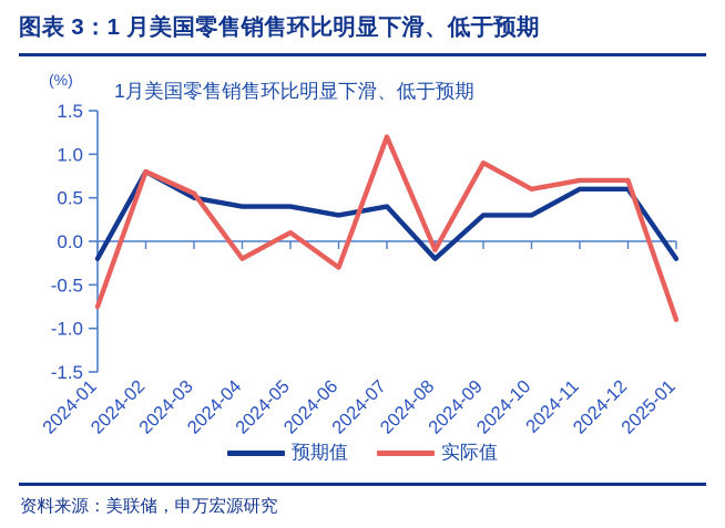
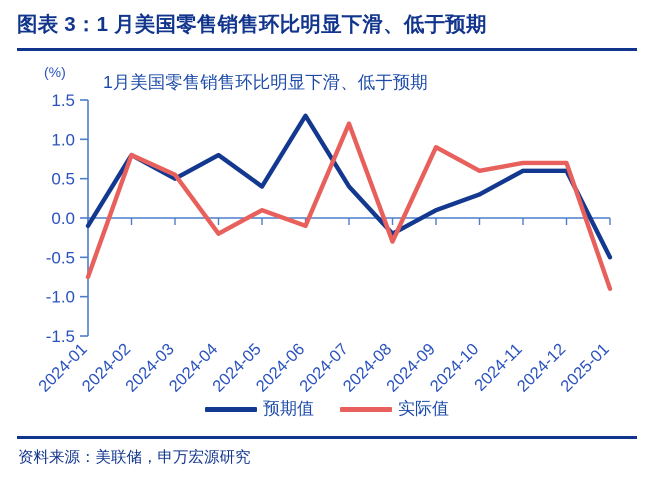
预期值/2024-01: -0.2 -> -0.1
预期值/2024-04: 0.4 -> 0.8
预期值/2024-06: 0.3 -> 1.3
实际值/2024-06: -0.3 -> -0.1
实际值/2024-08: -0.1 -> -0.3
预期值/2024-09: 0.3 -> 0.1
预期值/2025-01: -0.2 -> -0.5
